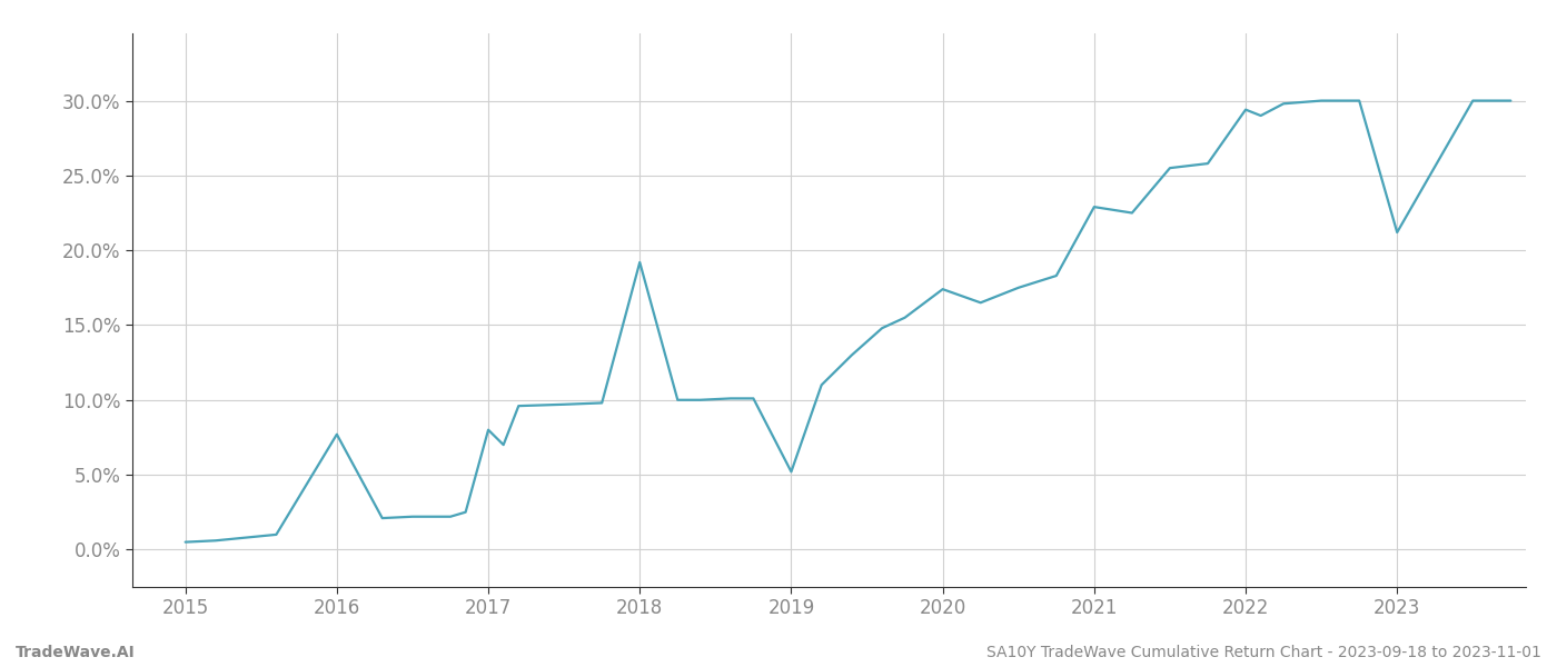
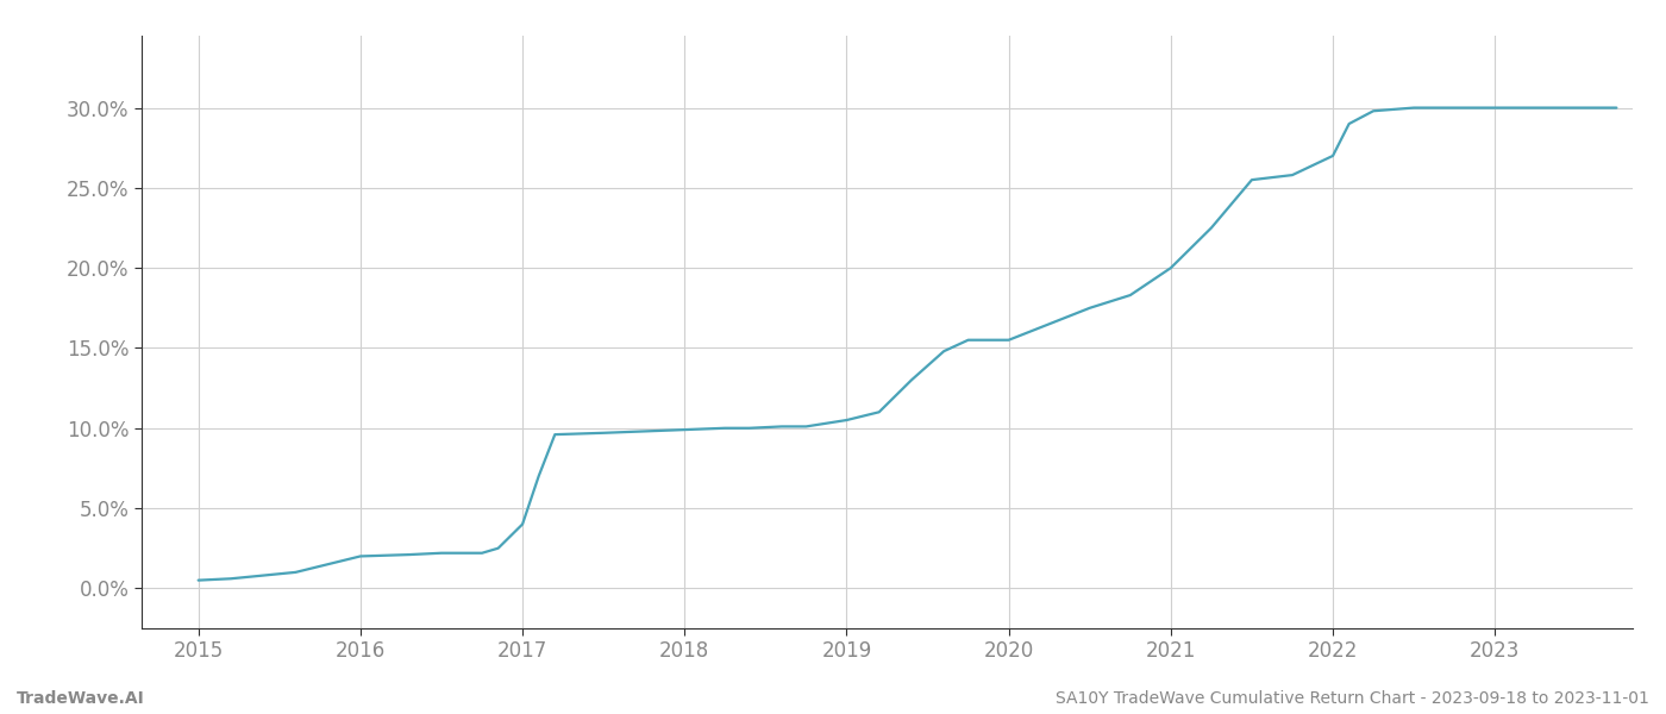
2016: 7.7% -> 2.0%
2017: 8.0% -> 4.0%
2018: 19.2% -> 9.9%
2019: 5.2% -> 10.5%
2020: 17.4% -> 15.5%
2021: 22.9% -> 20.0%
2022: 29.4% -> 27.0%
2023: 21.2% -> 30.0%
